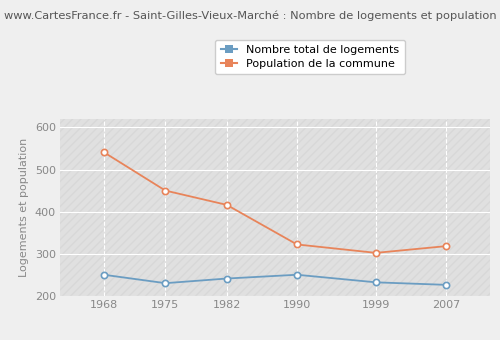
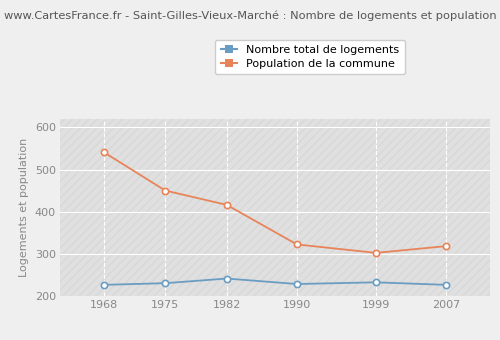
Nombre total de logements/1968: 250 -> 226
Nombre total de logements/1990: 250 -> 228
